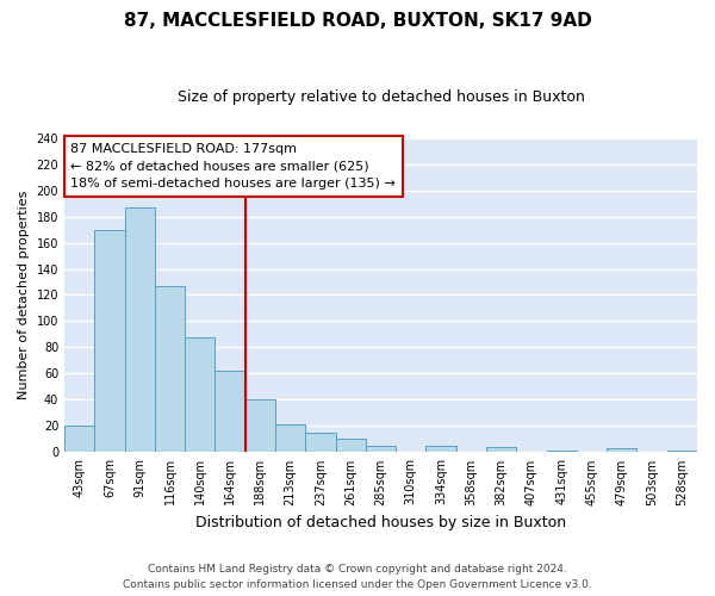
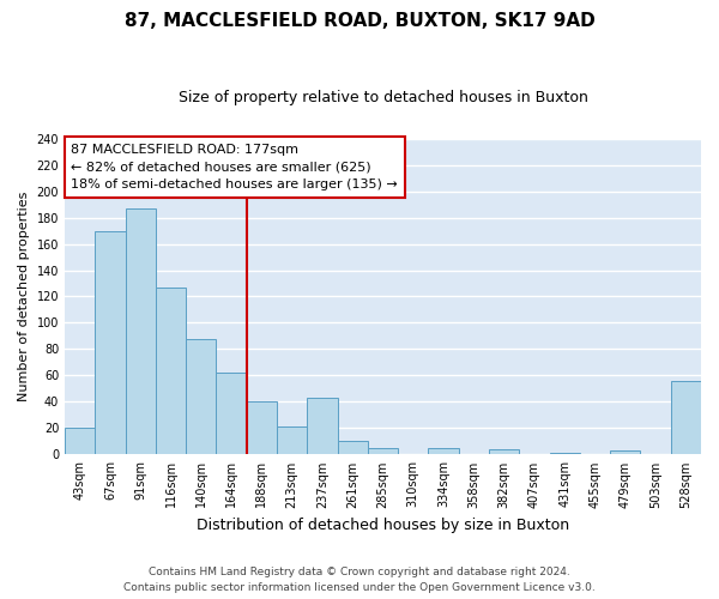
237sqm: 15 -> 43
528sqm: 1 -> 56
